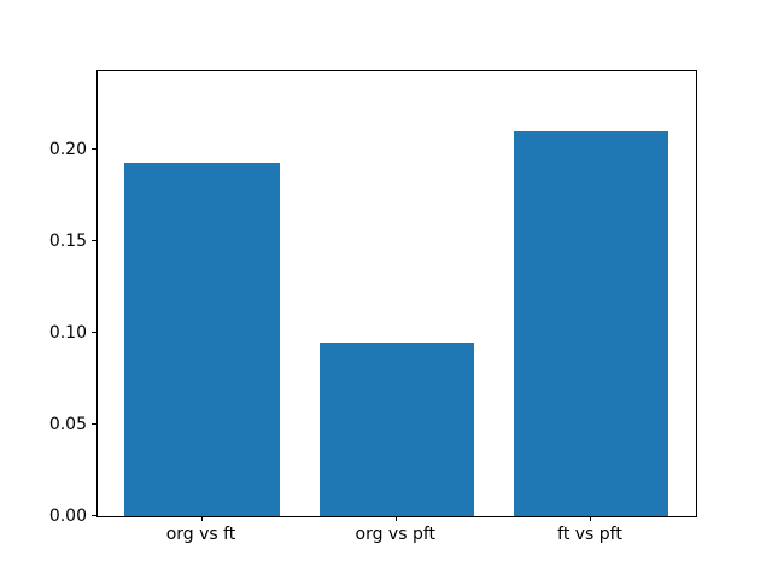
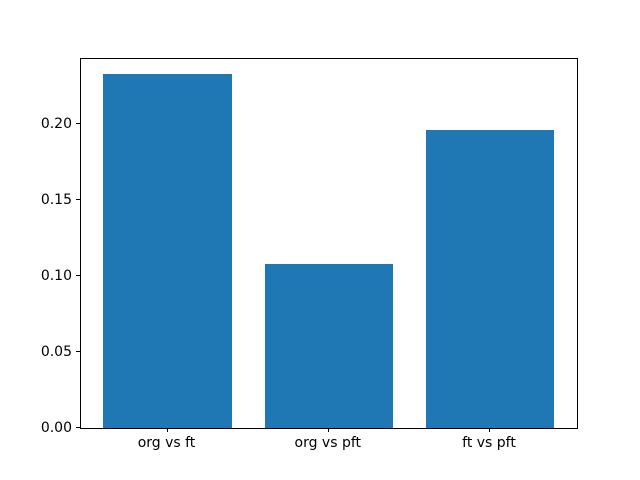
org vs ft: 0.193 -> 0.233
org vs pft: 0.095 -> 0.108
ft vs pft: 0.210 -> 0.196
